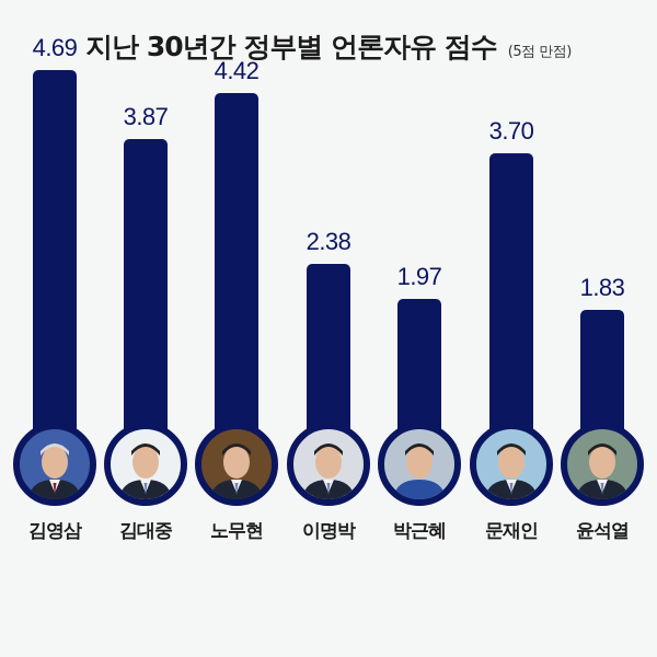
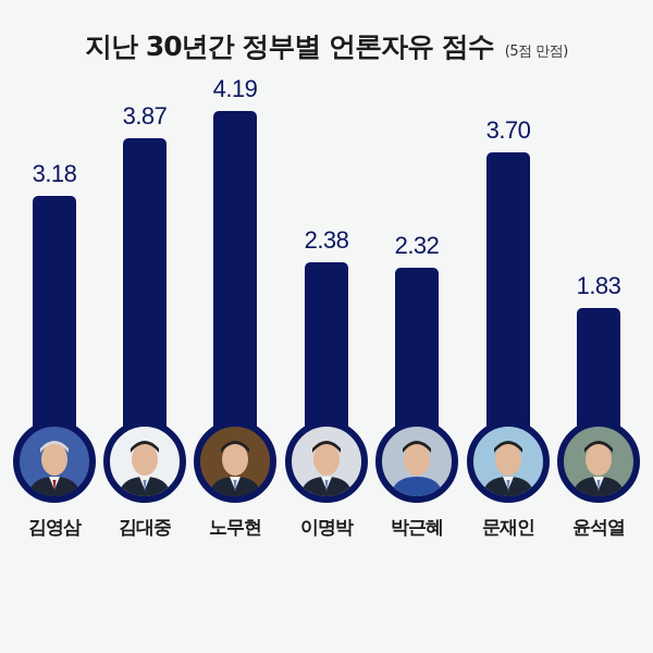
김영삼: 4.69 -> 3.18
노무현: 4.42 -> 4.19
박근혜: 1.97 -> 2.32
